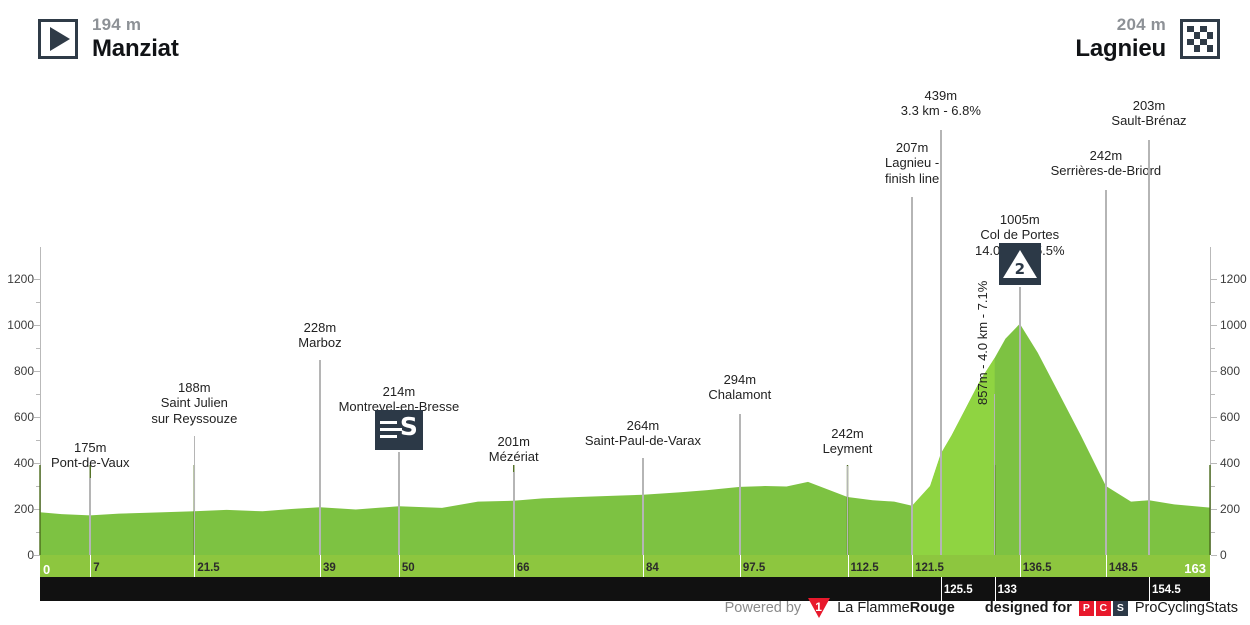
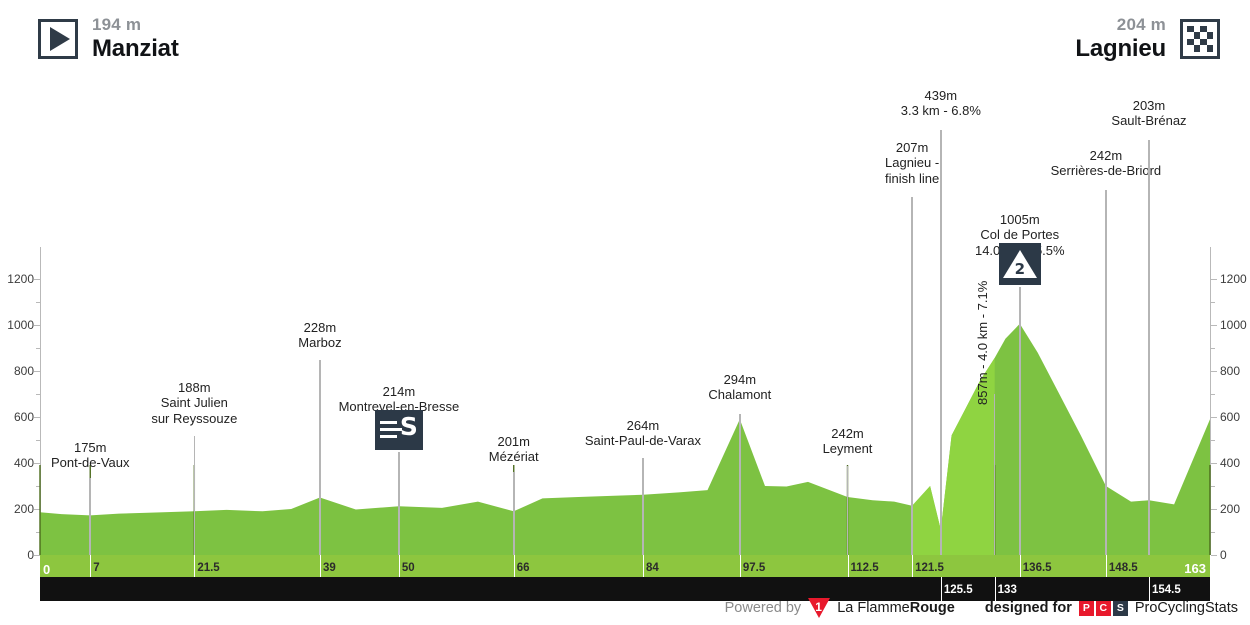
39: 210 -> 250
66: 240 -> 190
97.5: 300 -> 590
125.5: 440 -> 110
163: 210 -> 590
